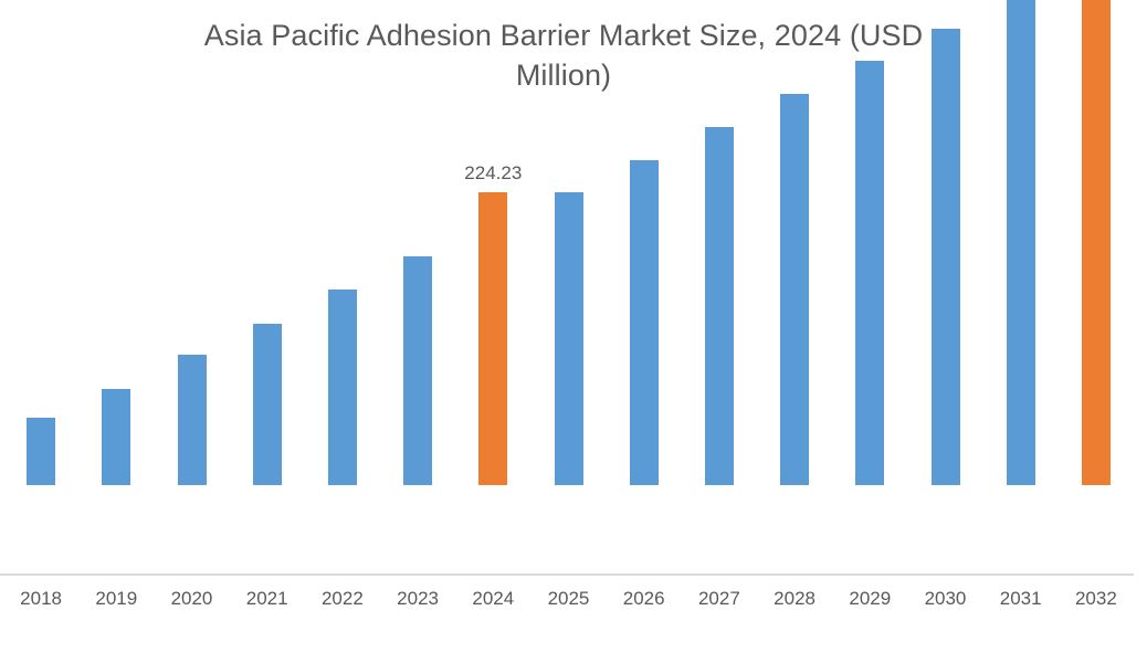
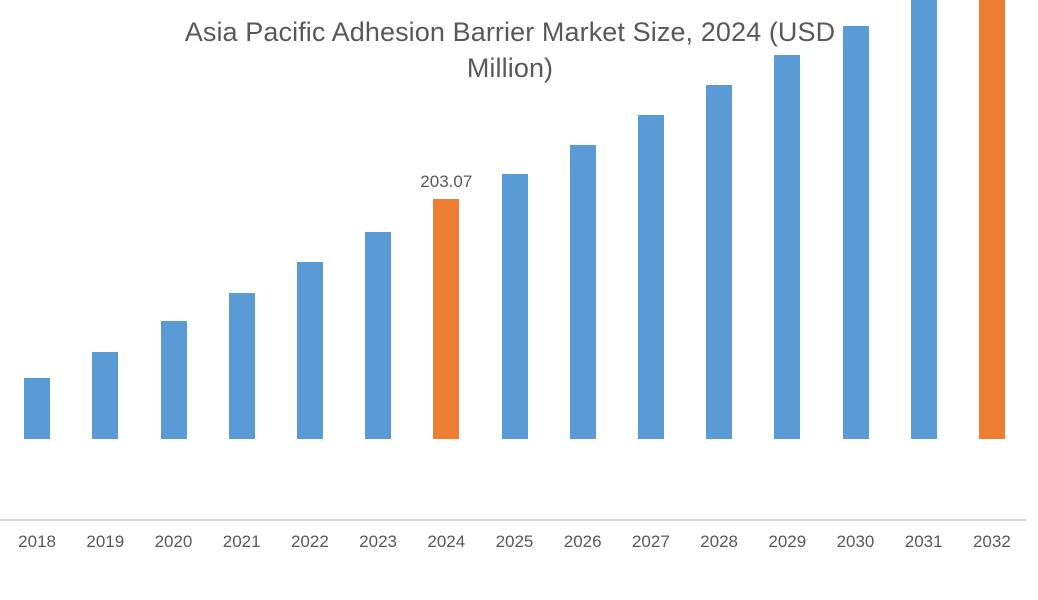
2024: 224.23 -> 203.07
